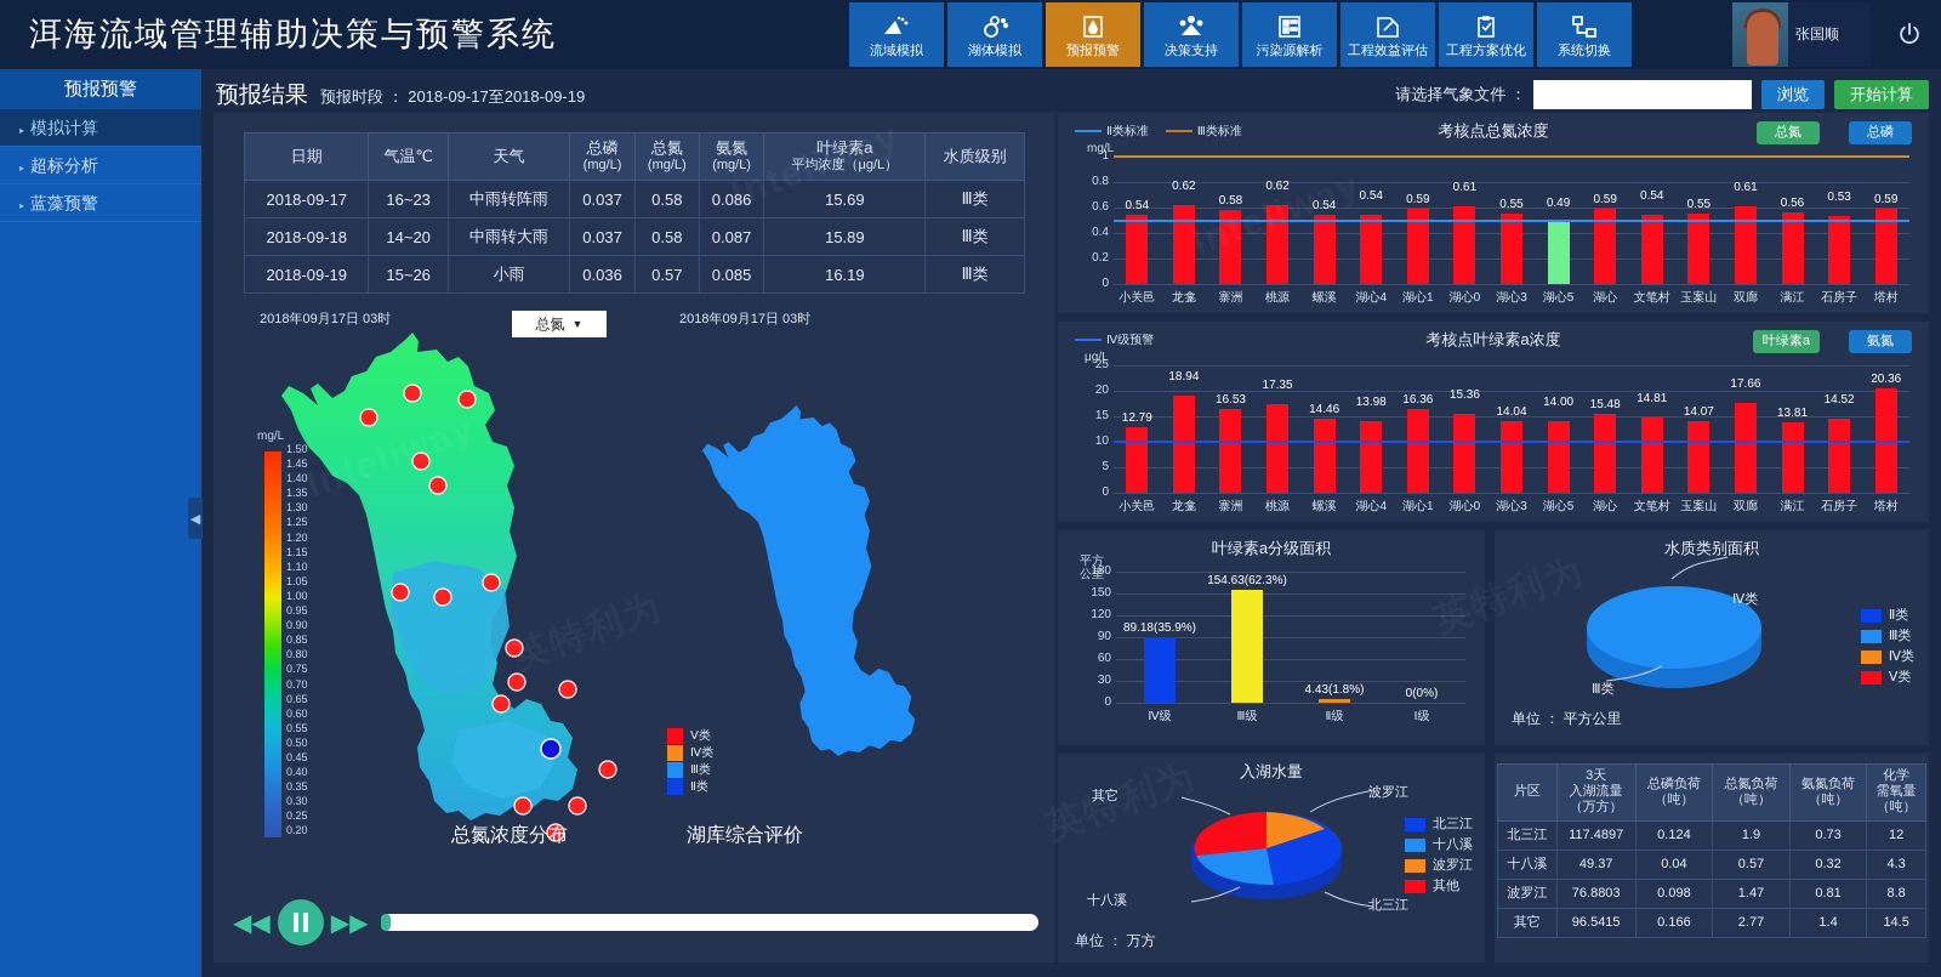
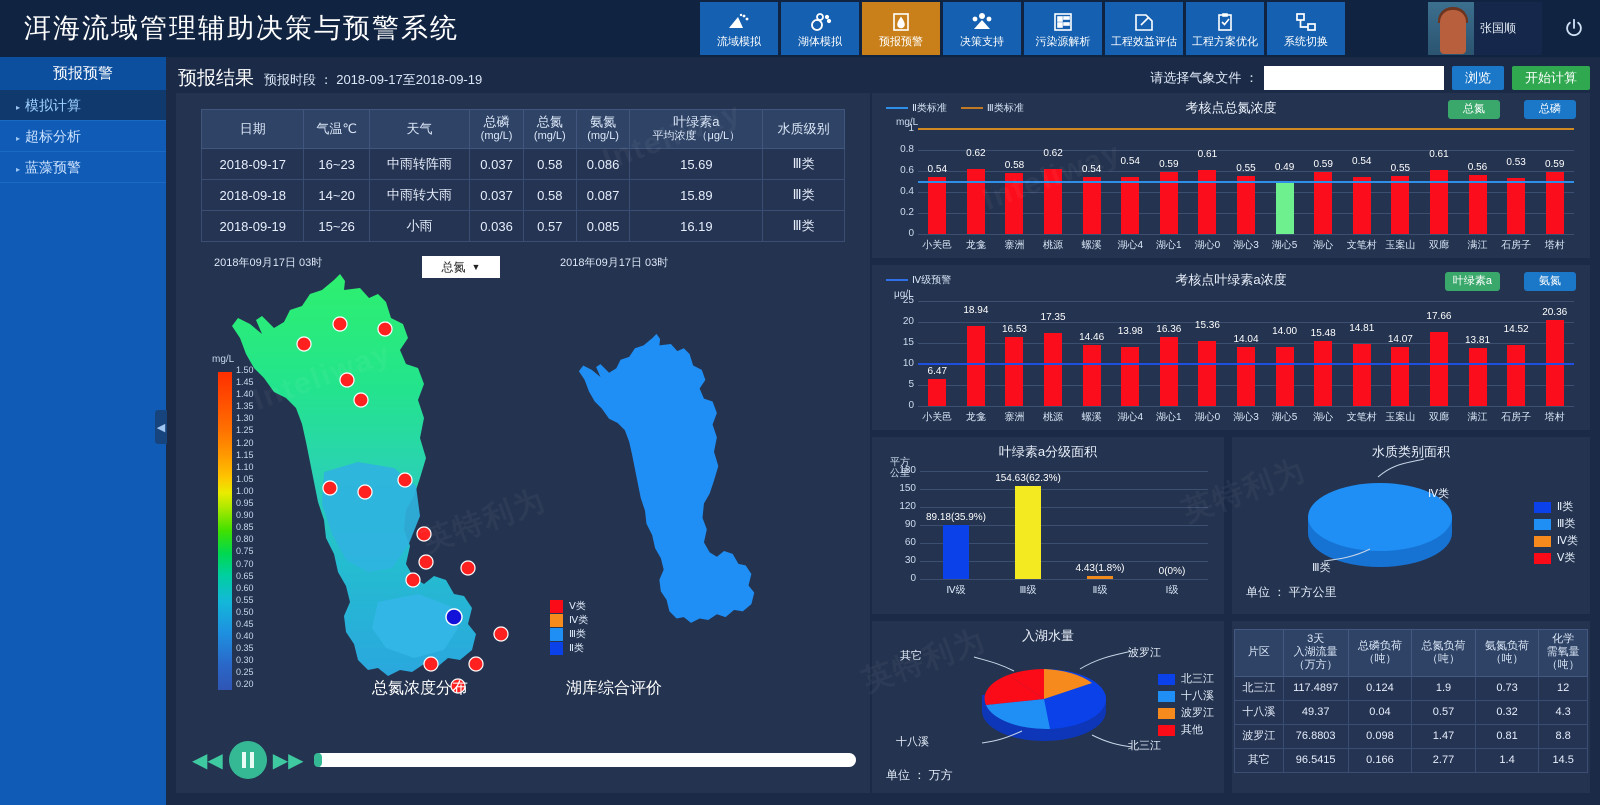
考核点叶绿素a浓度/小关邑: 12.79 -> 6.47
